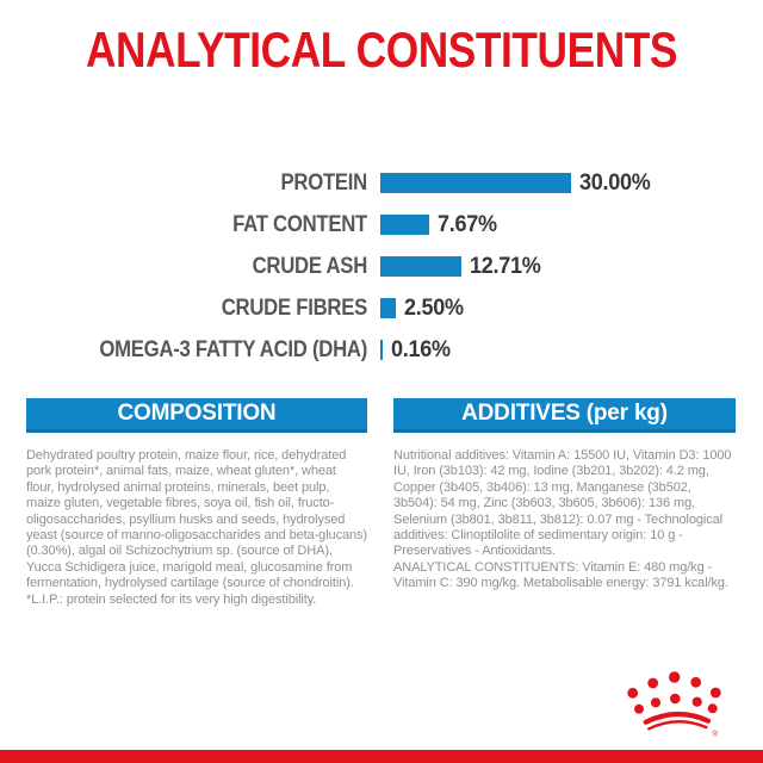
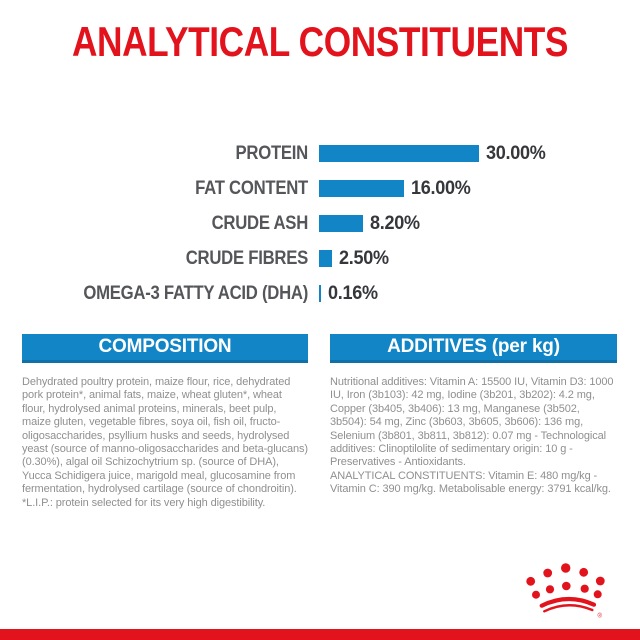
FAT CONTENT: 7.67% -> 16.00%
CRUDE ASH: 12.71% -> 8.20%
